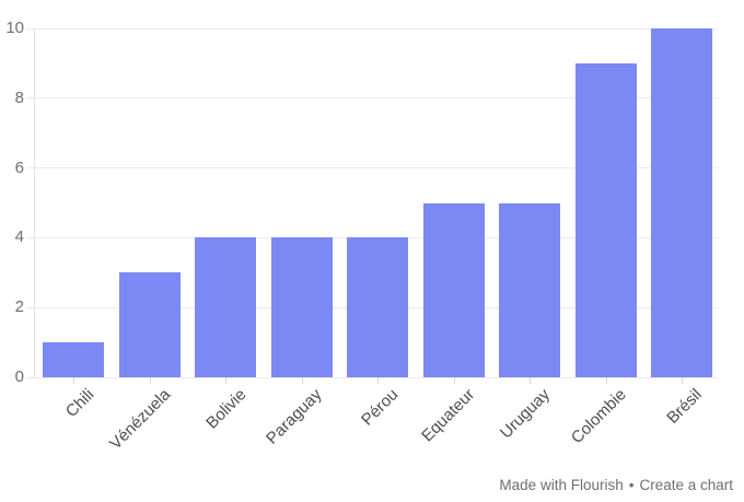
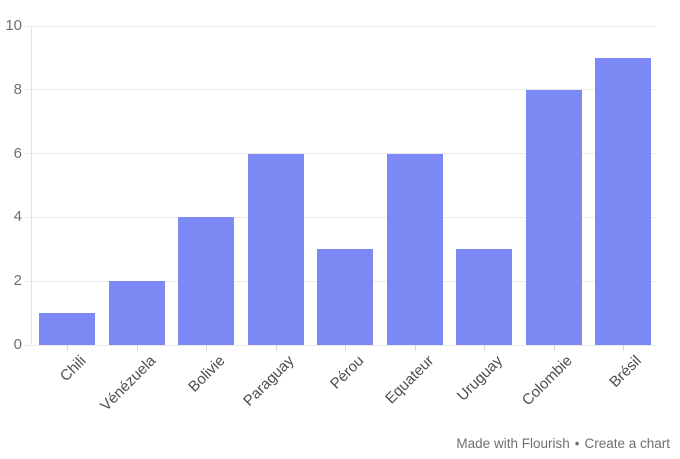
Vénézuela: 3 -> 2
Paraguay: 4 -> 6
Pérou: 4 -> 3
Equateur: 5 -> 6
Uruguay: 5 -> 3
Colombie: 9 -> 8
Brésil: 10 -> 9
